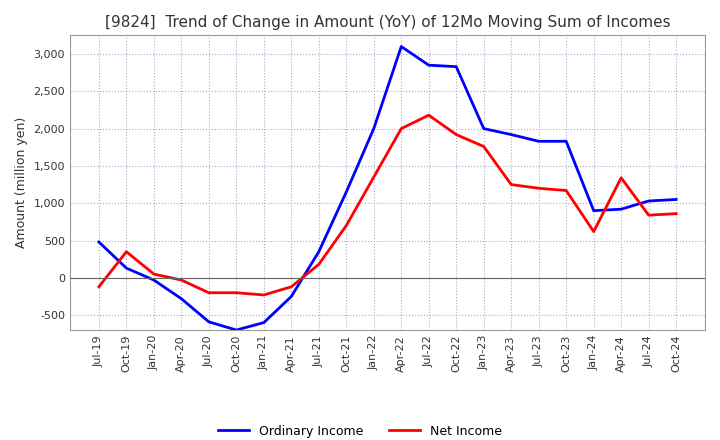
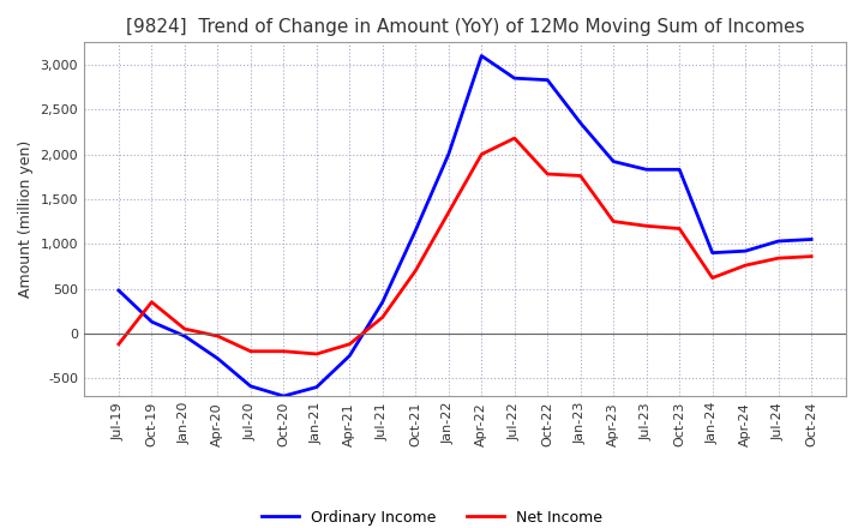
Net Income/Oct-22: 1,920 -> 1,780
Ordinary Income/Jan-23: 2,000 -> 2,350
Net Income/Apr-24: 1,340 -> 760
